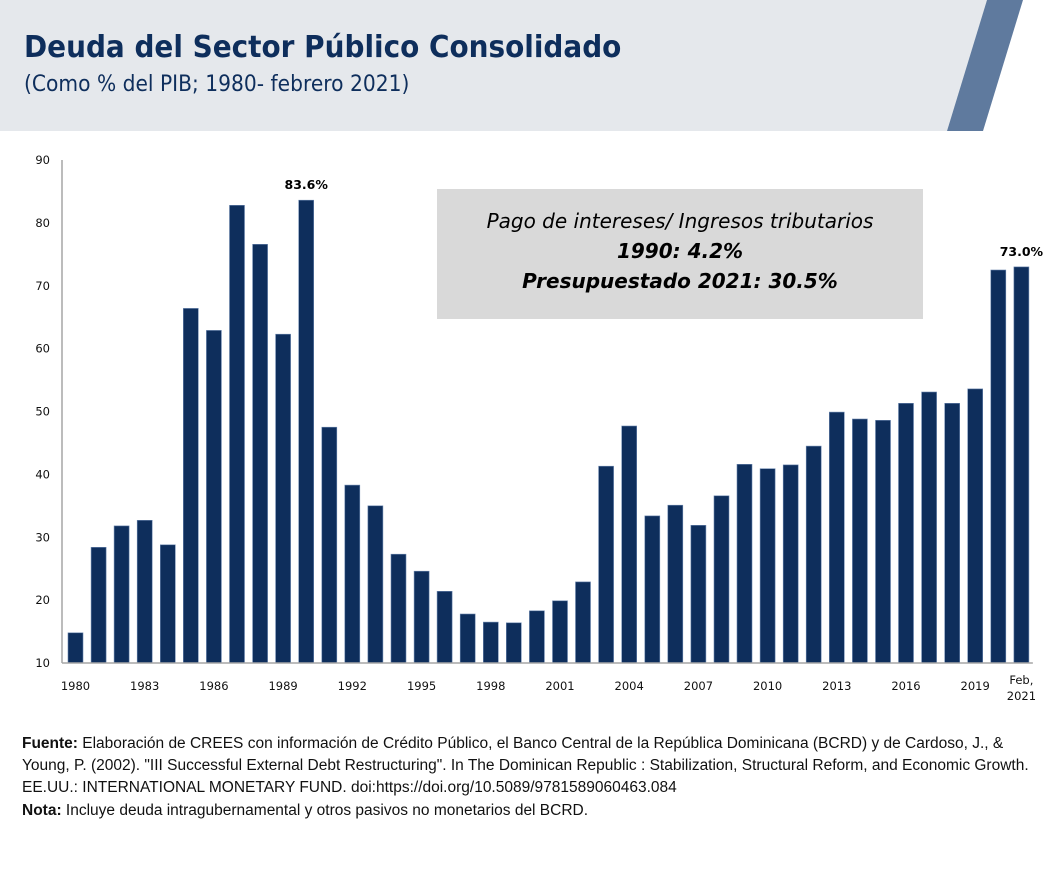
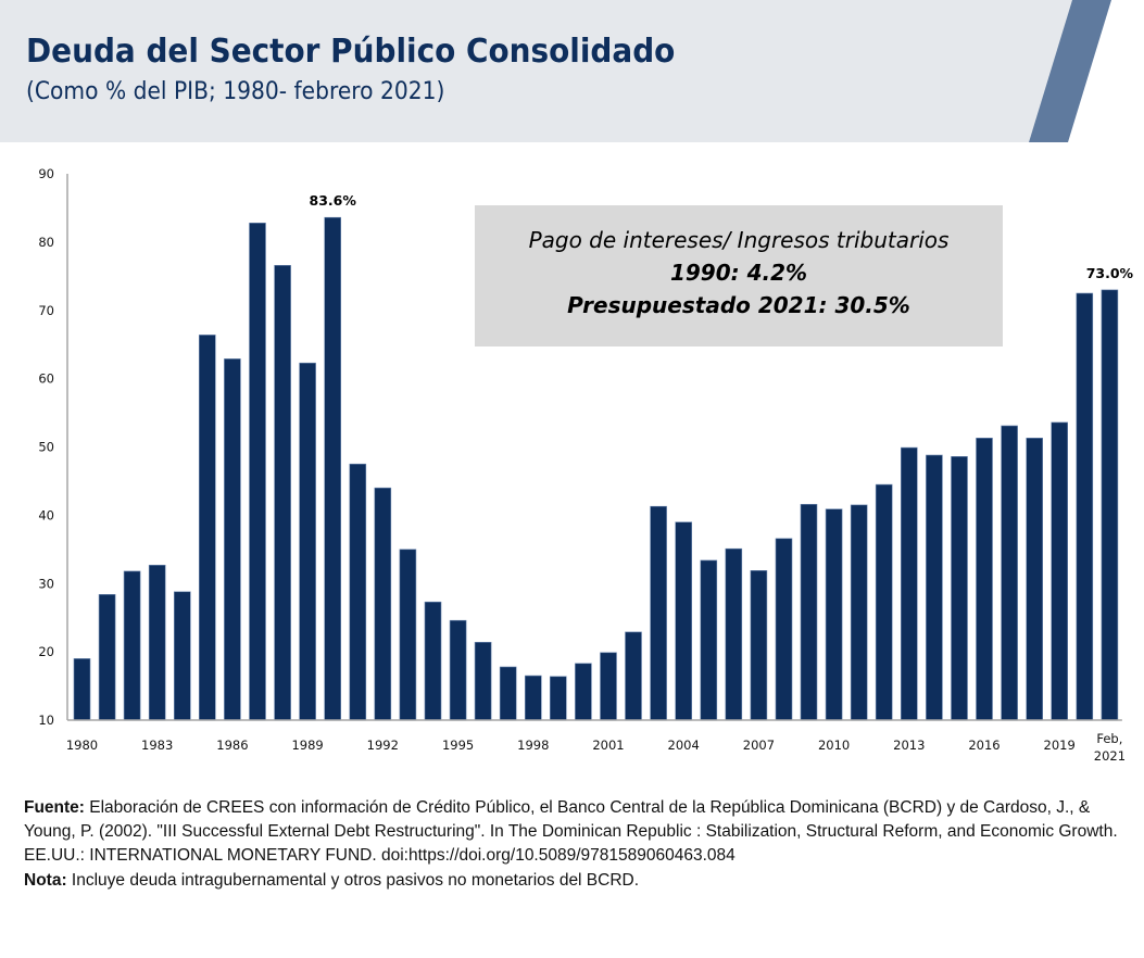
1980: 15 -> 19
1992: 38 -> 44
2004: 48 -> 39
